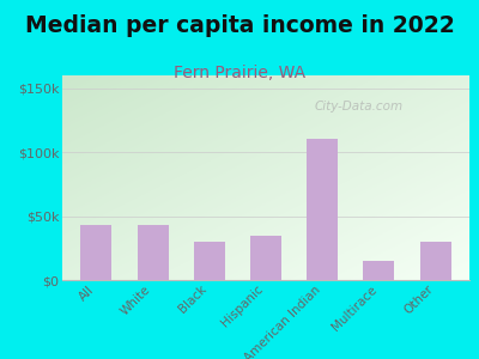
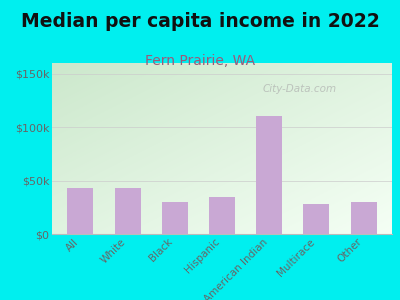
Multirace: $15k -> $28k
